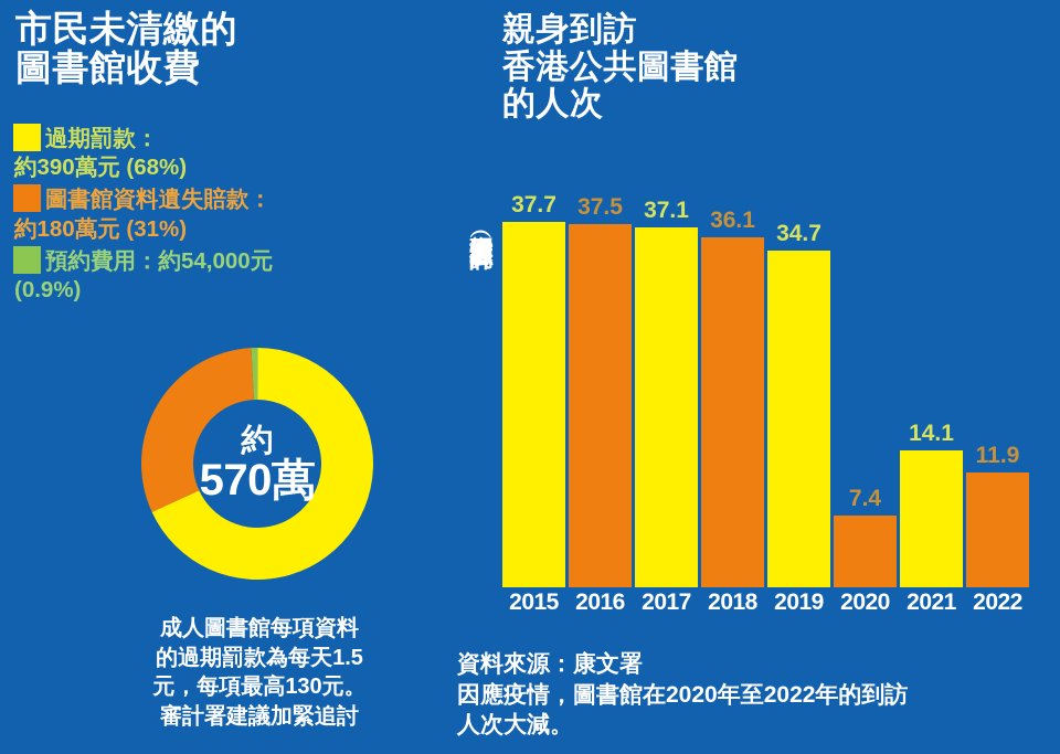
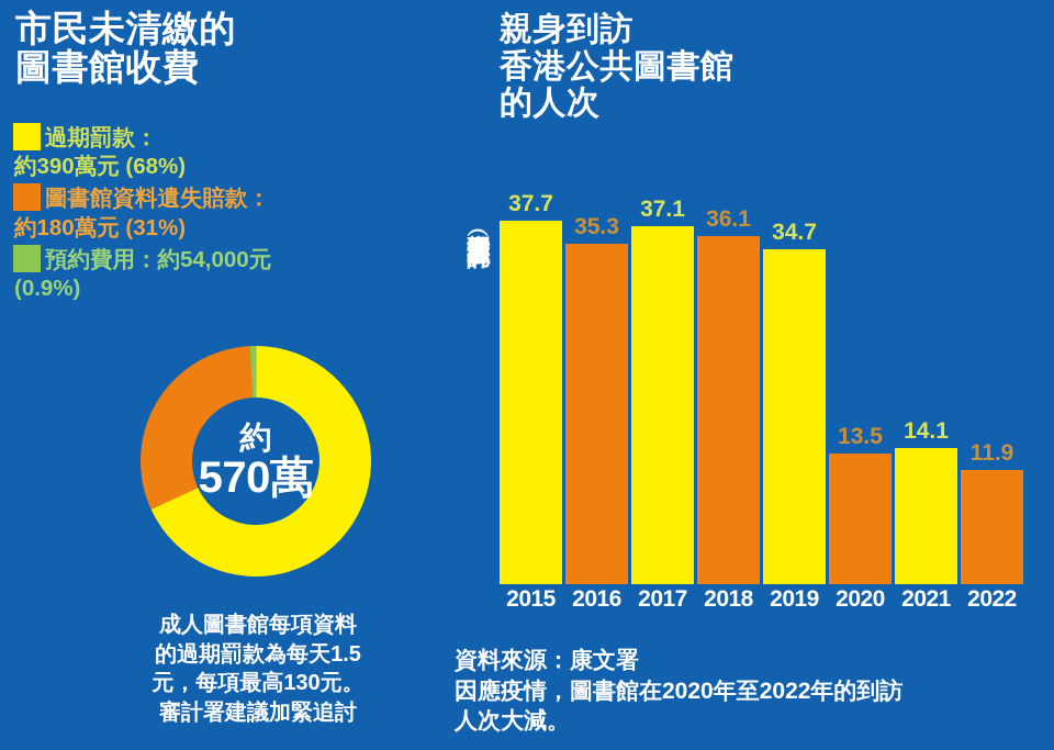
親身到訪香港公共圖書館的人次/2016: 37.5 -> 35.3
親身到訪香港公共圖書館的人次/2020: 7.4 -> 13.5
